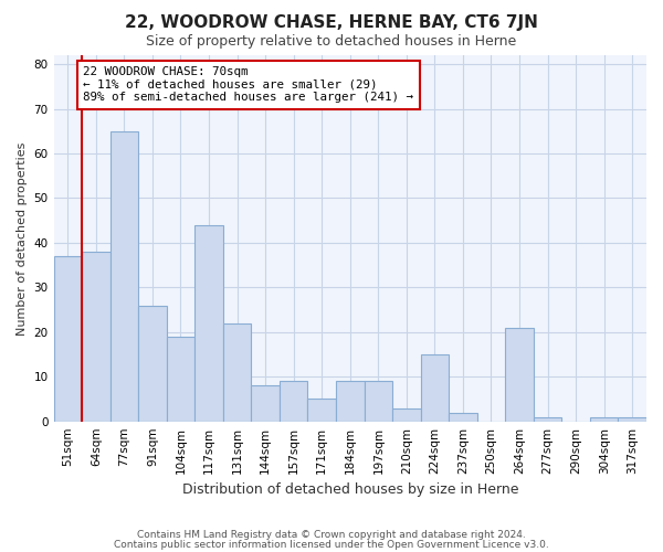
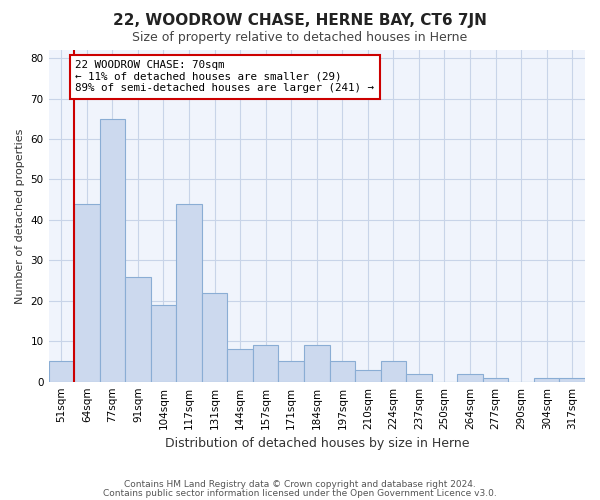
51sqm: 37 -> 5
64sqm: 38 -> 44
197sqm: 9 -> 5
224sqm: 15 -> 5
264sqm: 21 -> 2
